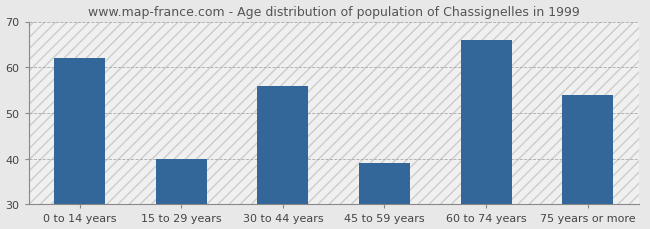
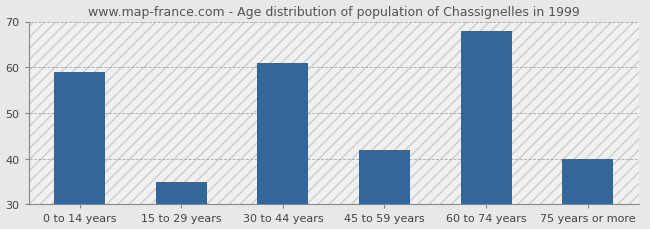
0 to 14 years: 62 -> 59
15 to 29 years: 40 -> 35
30 to 44 years: 56 -> 61
45 to 59 years: 39 -> 42
60 to 74 years: 66 -> 68
75 years or more: 54 -> 40
